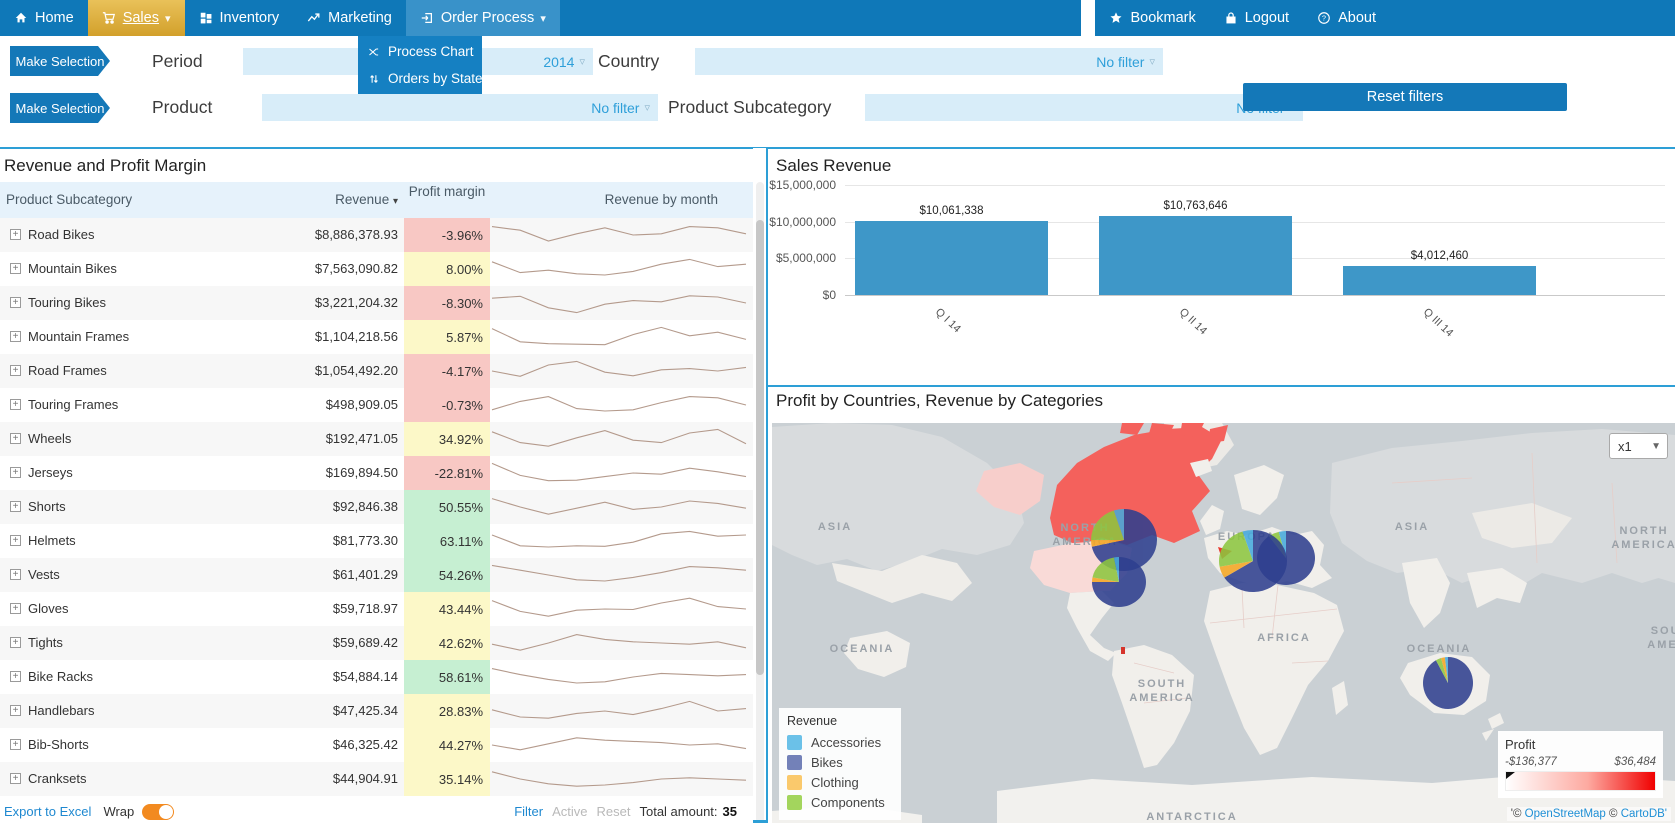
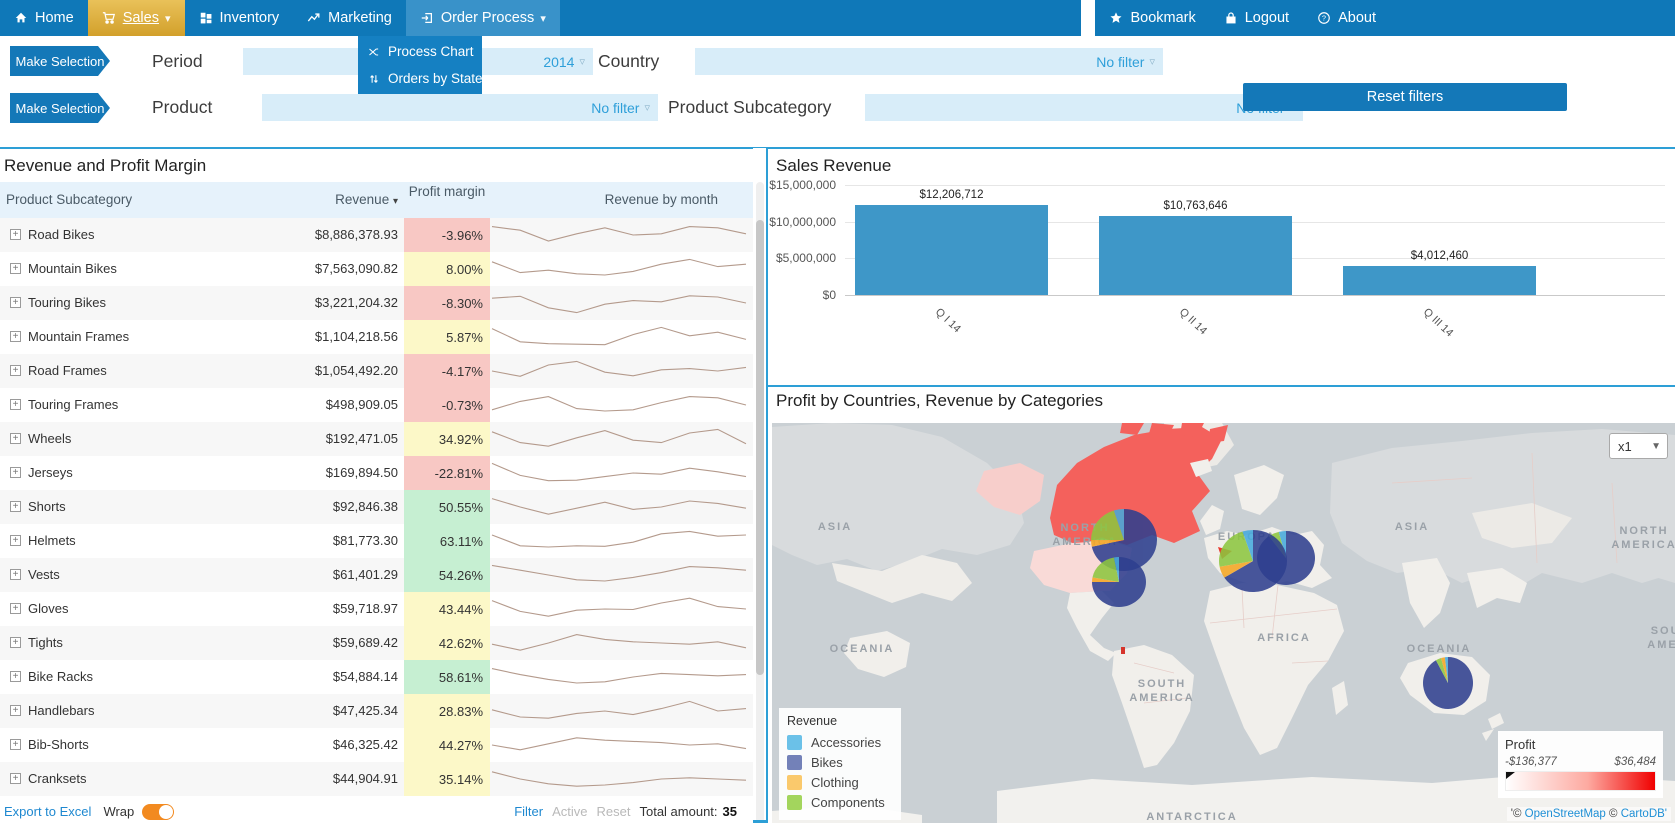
Sales Revenue/Q I 14: $10,061,338 -> $12,206,712
